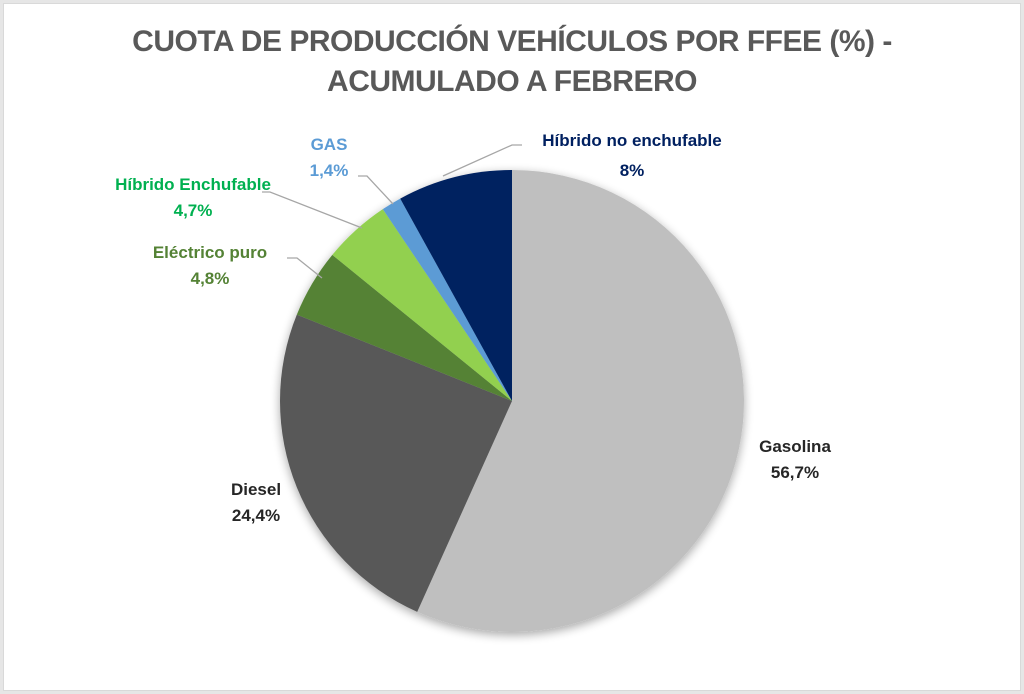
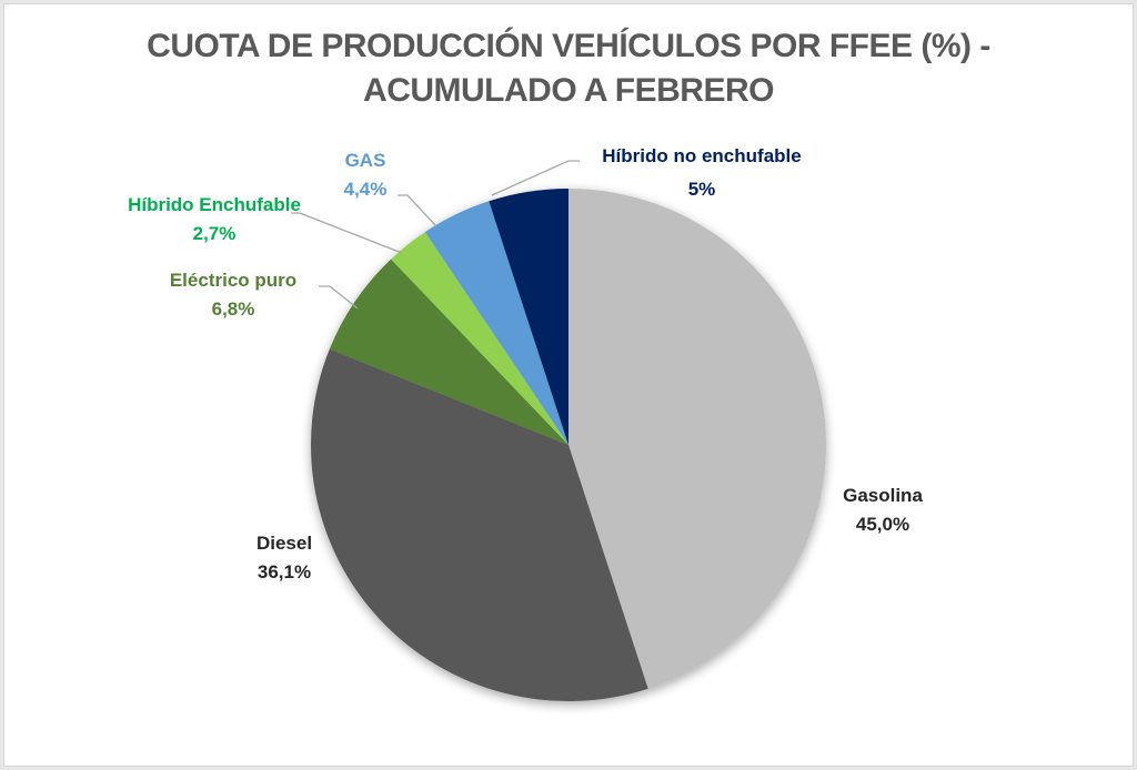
Gasolina: 56,7% -> 45,0%
Diesel: 24,4% -> 36,1%
Eléctrico puro: 4,8% -> 6,8%
Híbrido Enchufable: 4,7% -> 2,7%
GAS: 1,4% -> 4,4%
Híbrido no enchufable: 8% -> 5%
